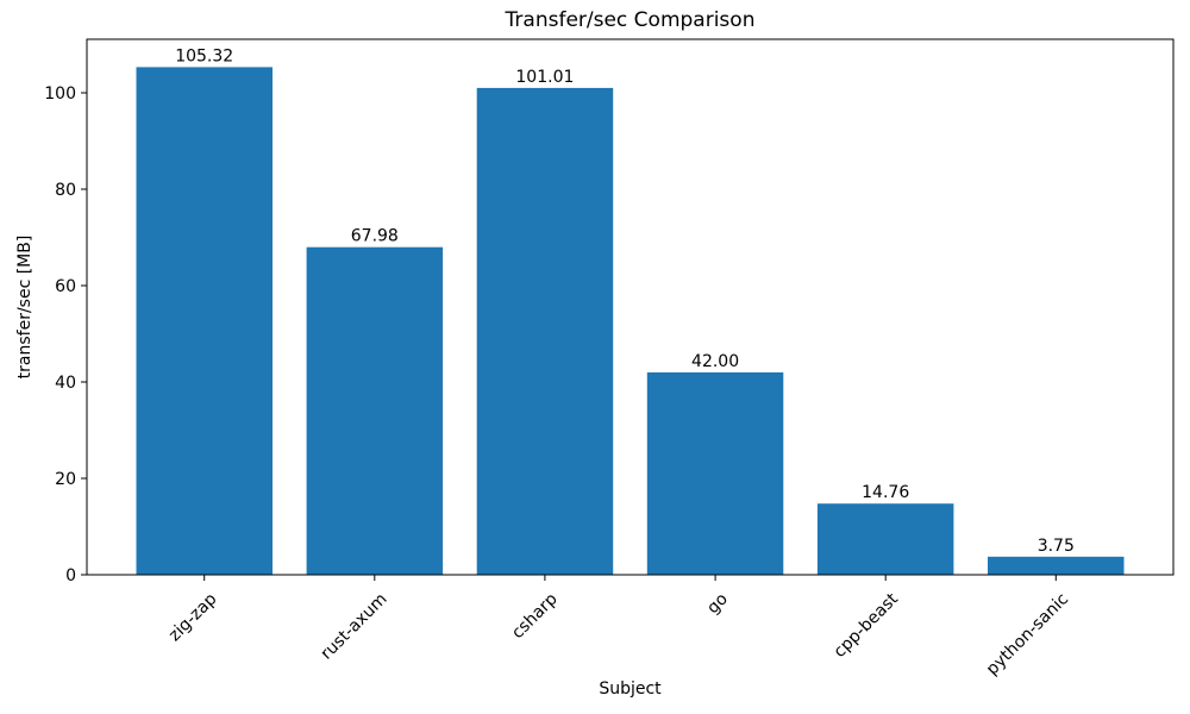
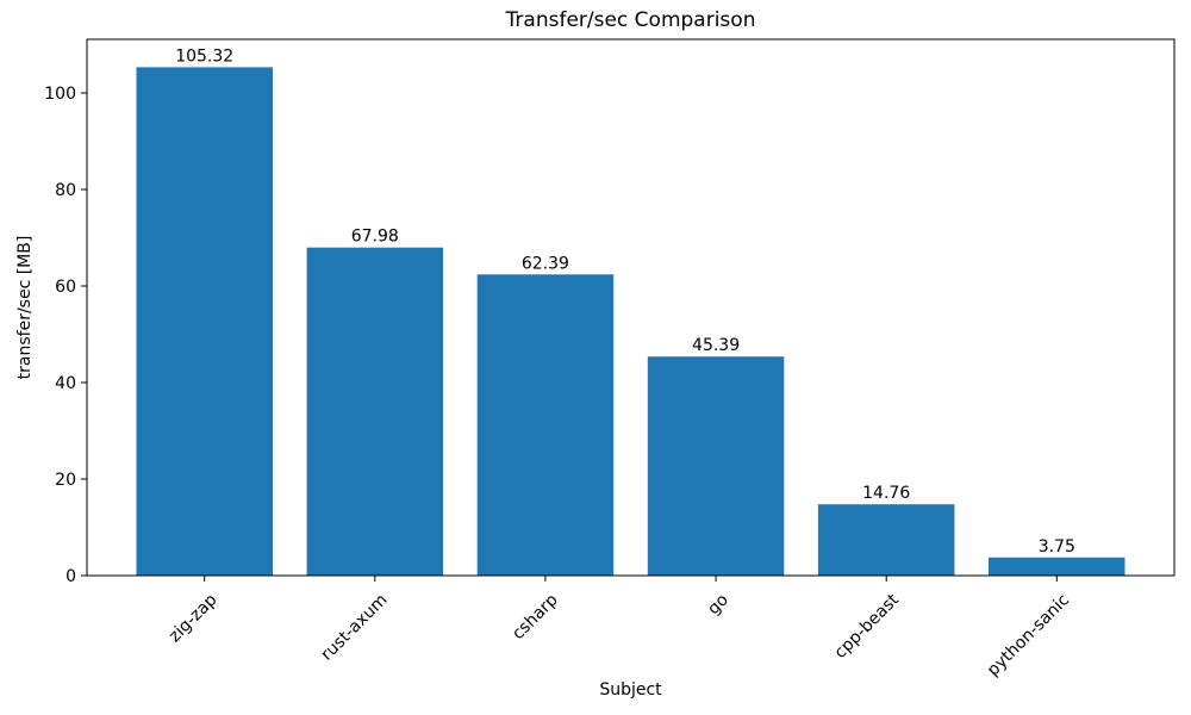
csharp: 101.01 -> 62.39
go: 42.00 -> 45.39
